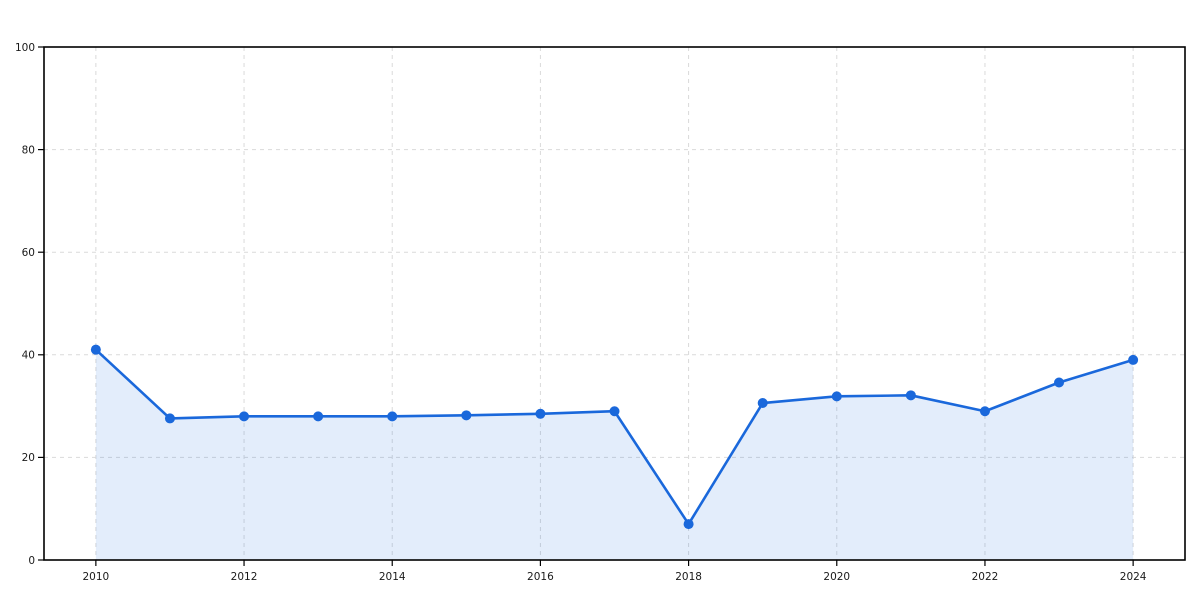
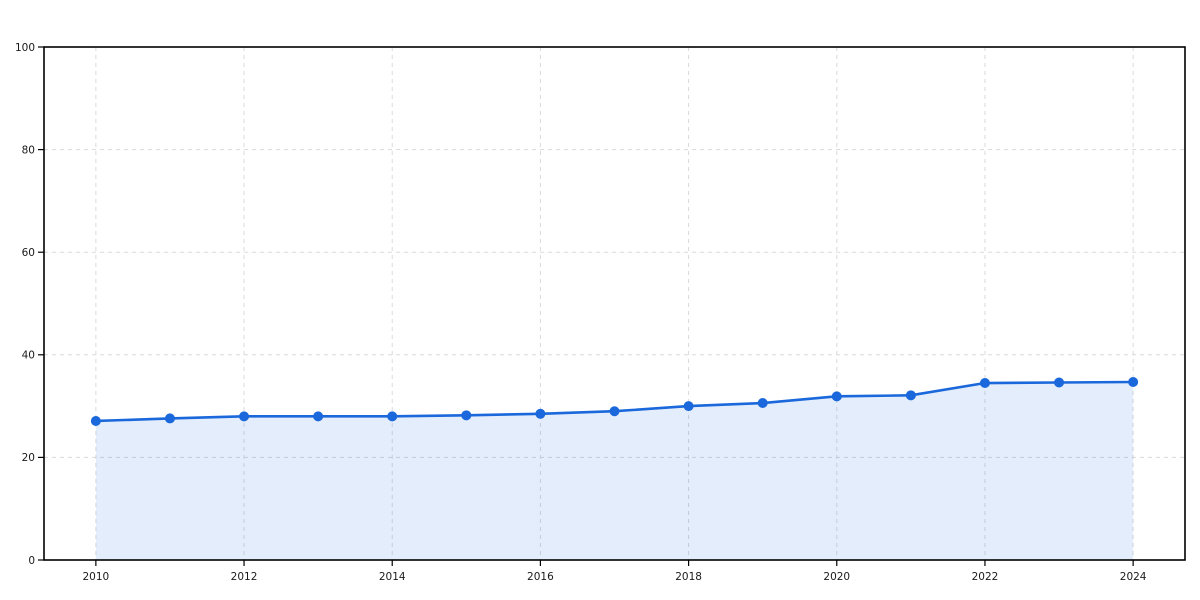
2010: 41 -> 27
2018: 7 -> 30
2022: 29 -> 34
2024: 39 -> 35
